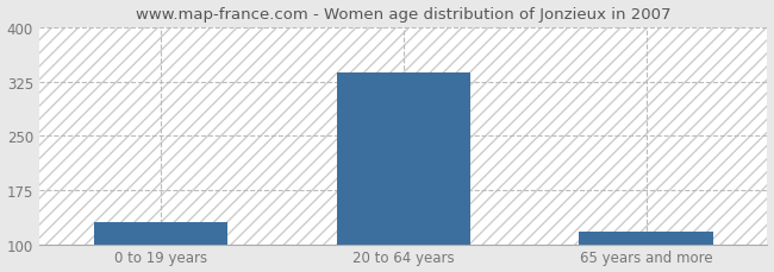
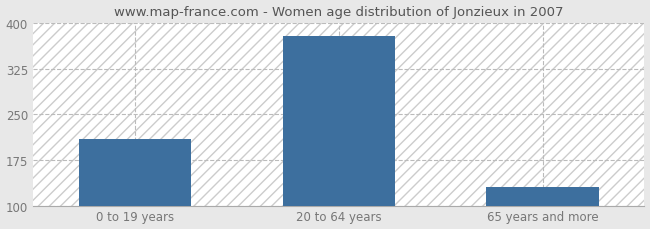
0 to 19 years: 130 -> 210
20 to 64 years: 338 -> 378
65 years and more: 118 -> 130
